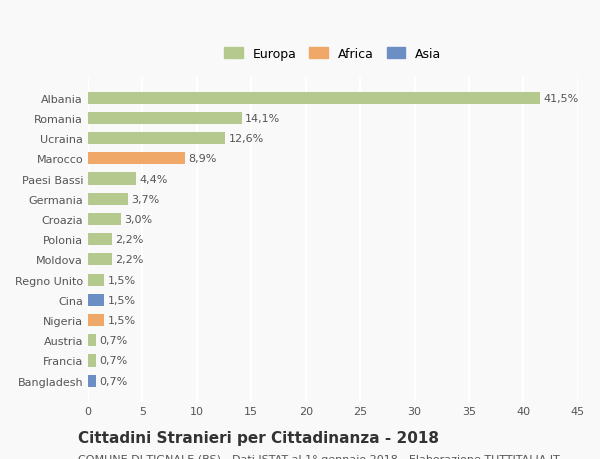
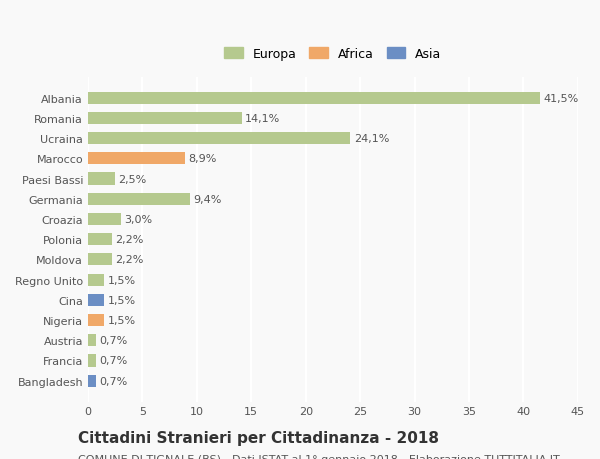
Ucraina: 12,6% -> 24,1%
Paesi Bassi: 4,4% -> 2,5%
Germania: 3,7% -> 9,4%
